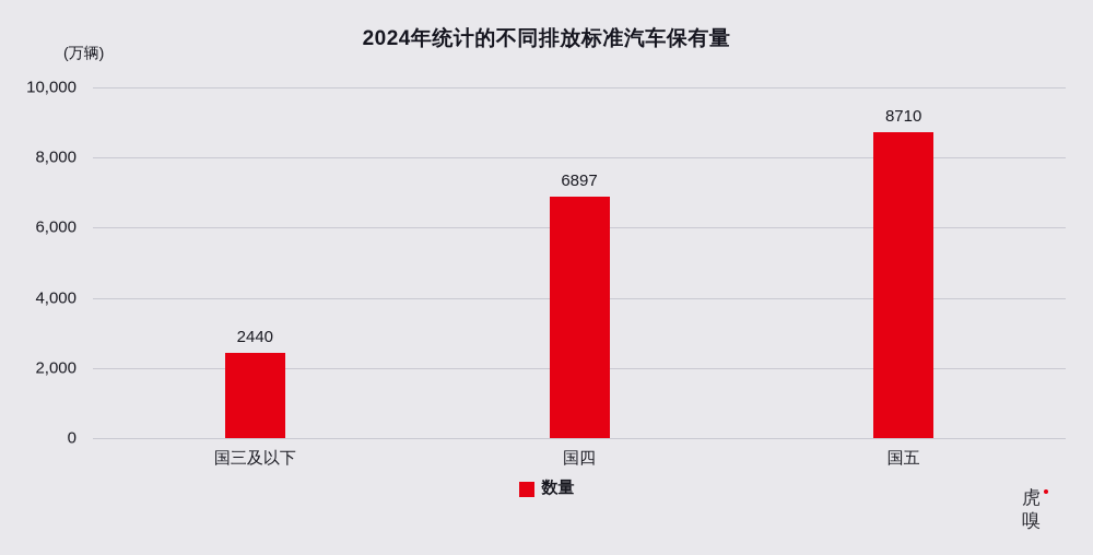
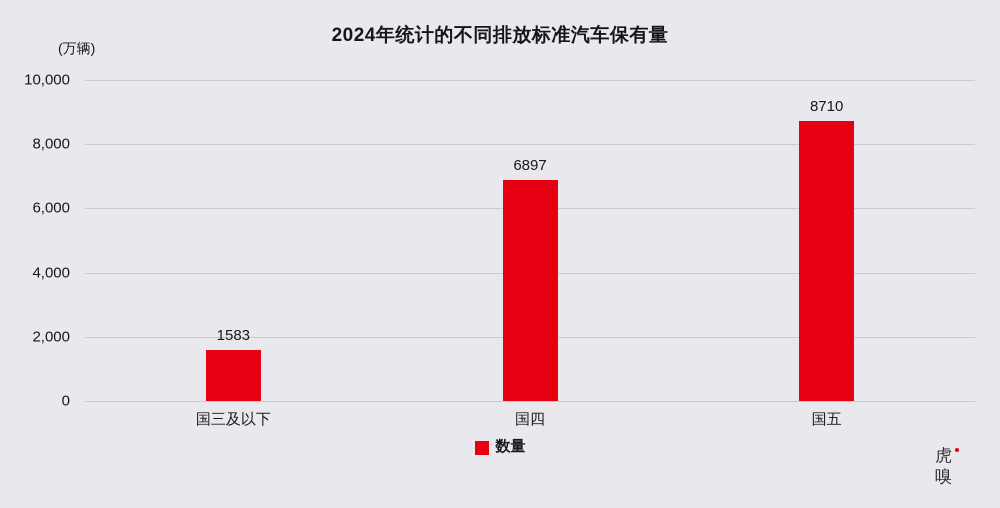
国三及以下: 2440 -> 1583
